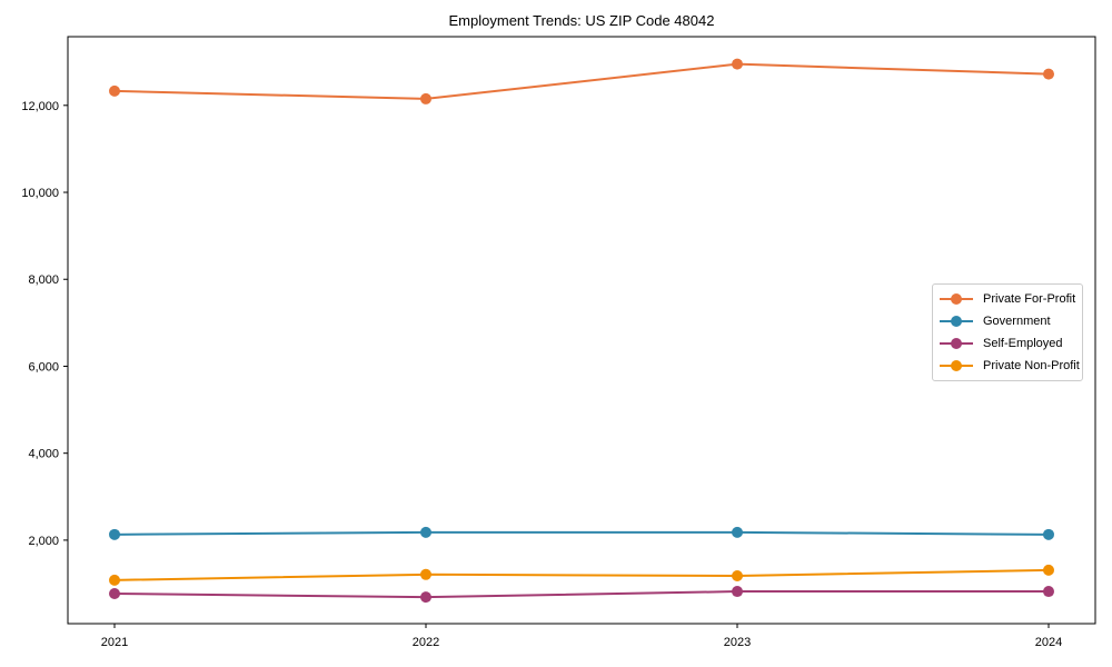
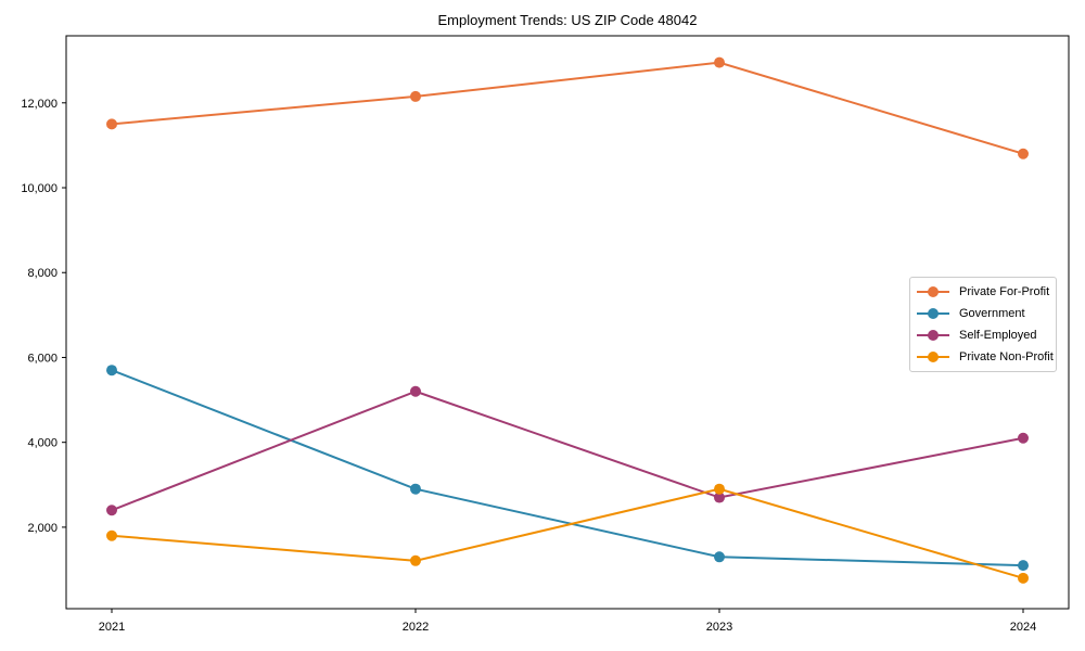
Private For-Profit/2021: 12300 -> 11500
Government/2021: 2100 -> 5700
Self-Employed/2021: 800 -> 2400
Private Non-Profit/2021: 1100 -> 1800
Government/2022: 2200 -> 2900
Self-Employed/2022: 700 -> 5200
Government/2023: 2200 -> 1300
Self-Employed/2023: 800 -> 2700
Private Non-Profit/2023: 1200 -> 2900
Private For-Profit/2024: 12700 -> 10800
Government/2024: 2100 -> 1100
Self-Employed/2024: 800 -> 4100
Private Non-Profit/2024: 1300 -> 800
